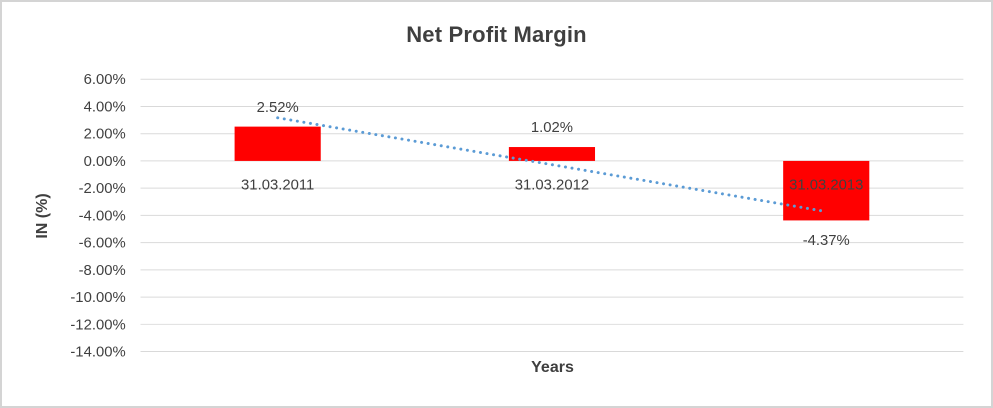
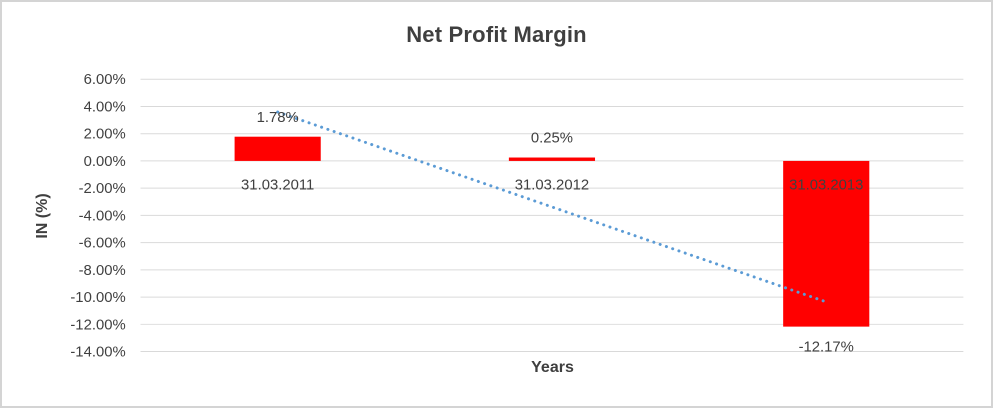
31.03.2011: 2.52% -> 1.78%
31.03.2012: 1.02% -> 0.25%
31.03.2013: -4.37% -> -12.17%
